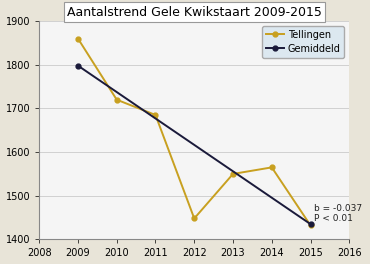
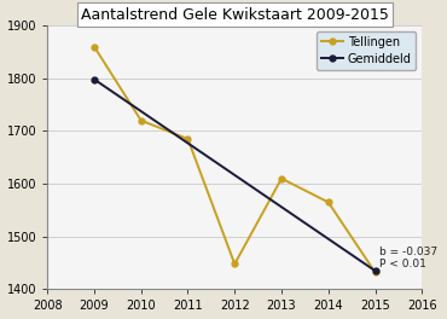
2013: 1550 -> 1610
